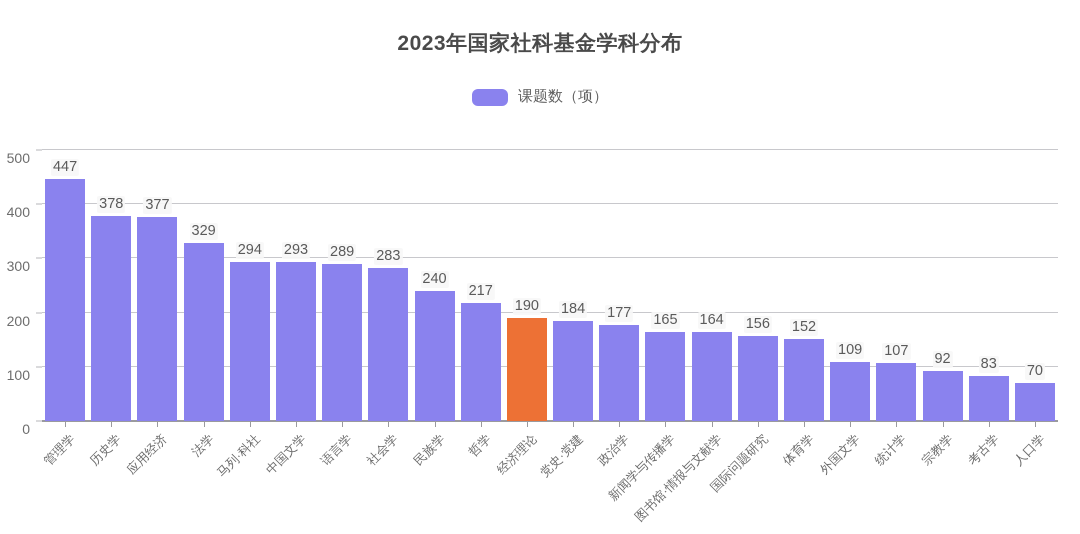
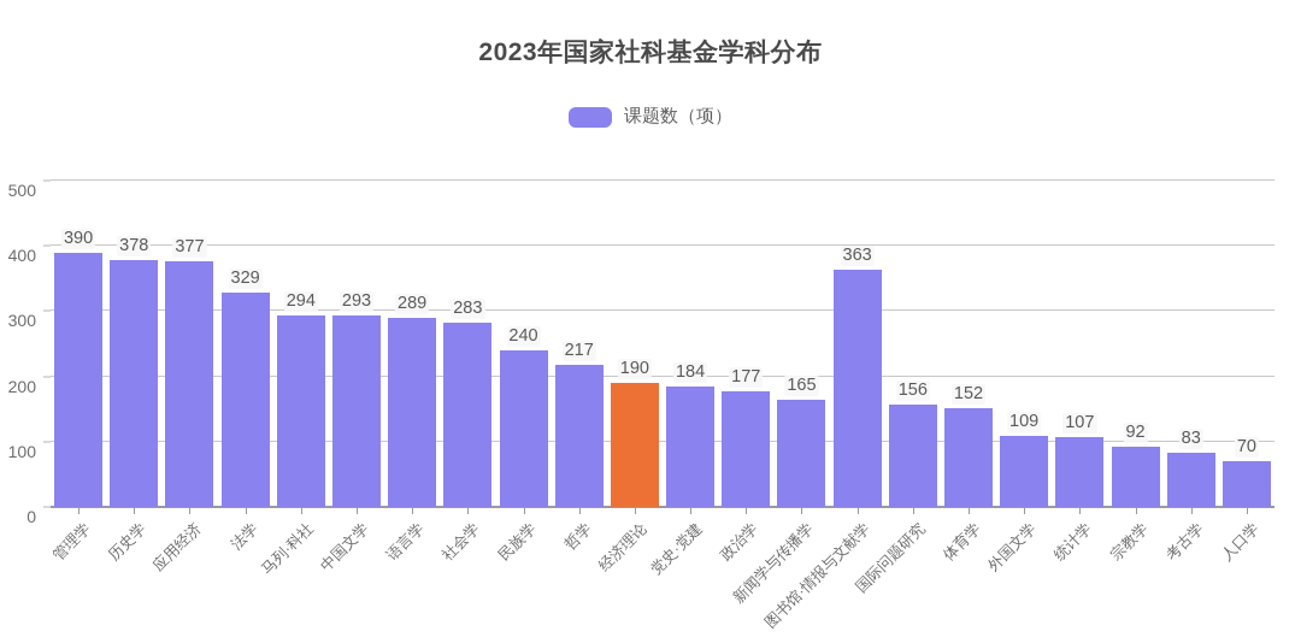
管理学: 447 -> 390
图书馆·情报与文献学: 164 -> 363
